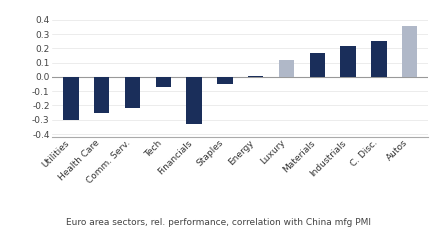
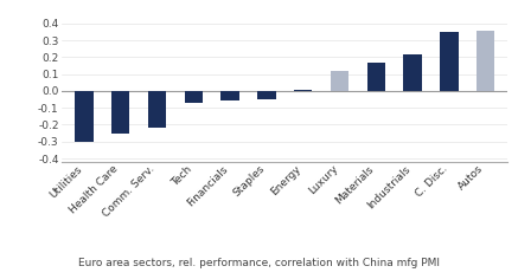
Financials: -0.33 -> -0.06
C. Disc.: 0.25 -> 0.35
